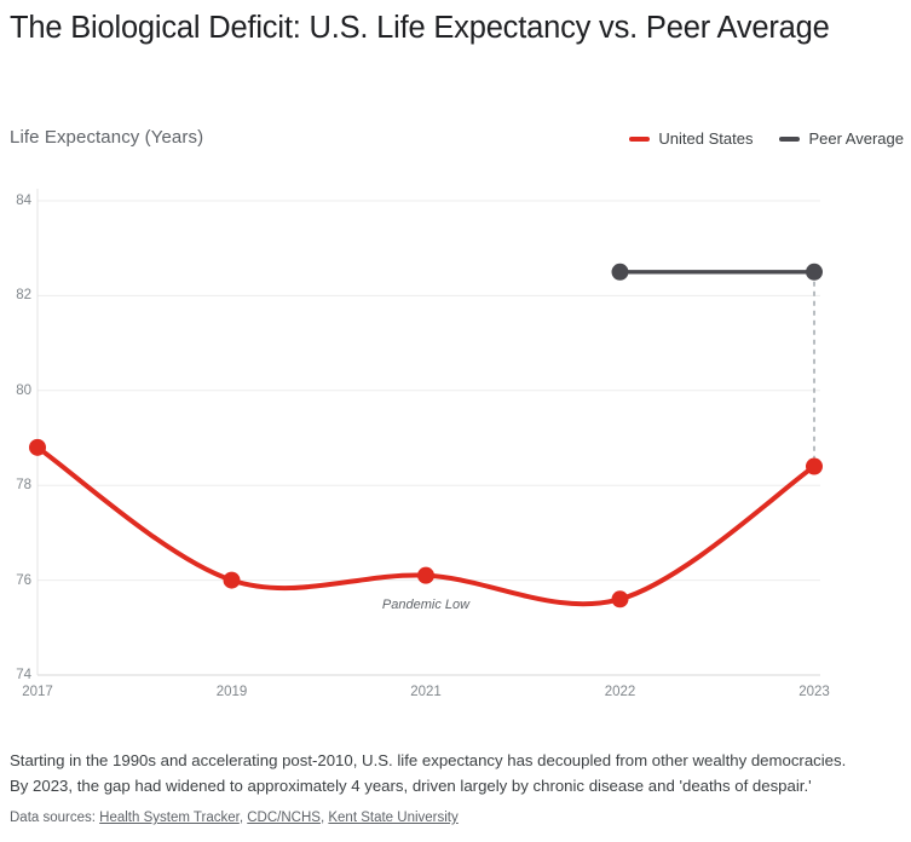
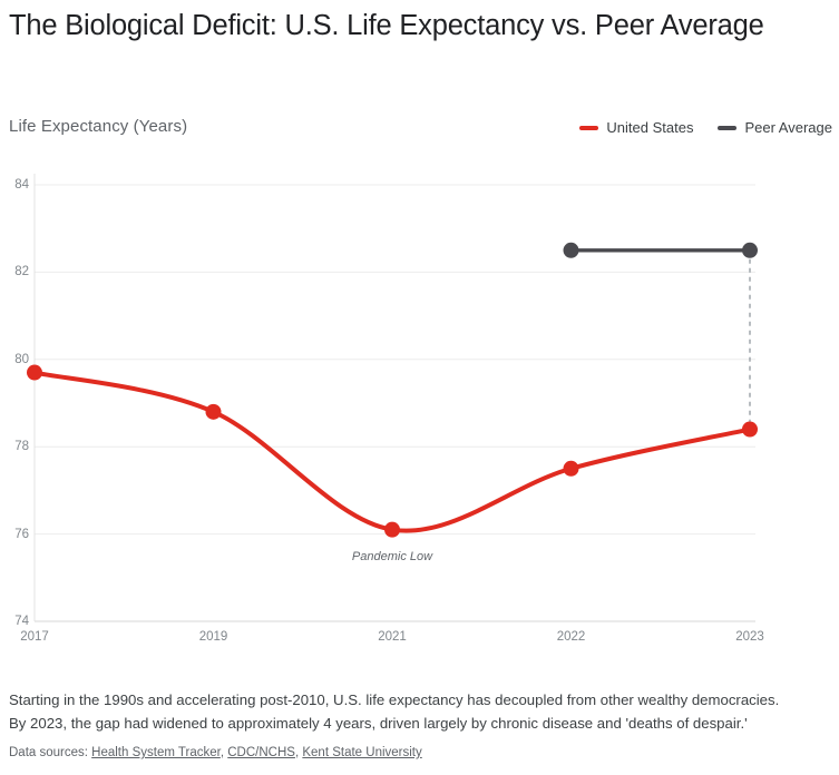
United States/2017: 78.8 -> 79.7
United States/2019: 76.0 -> 78.8
United States/2022: 75.6 -> 77.5
